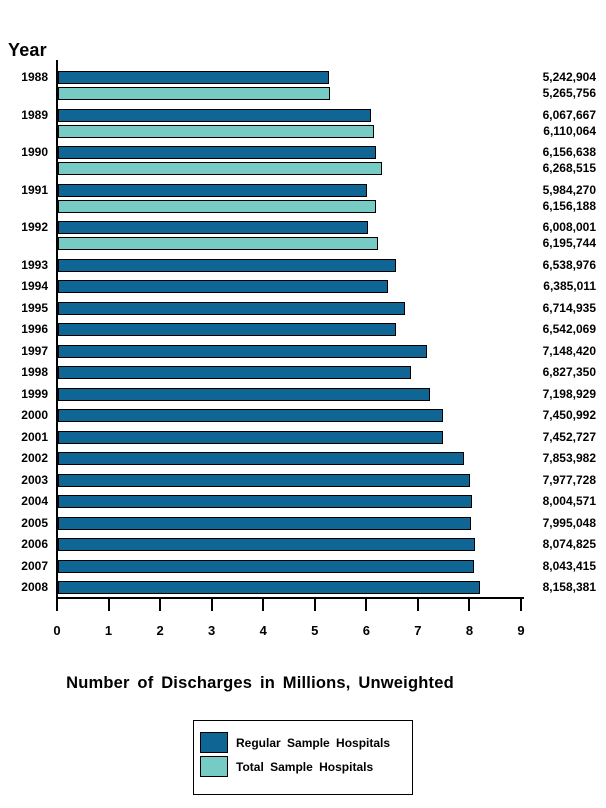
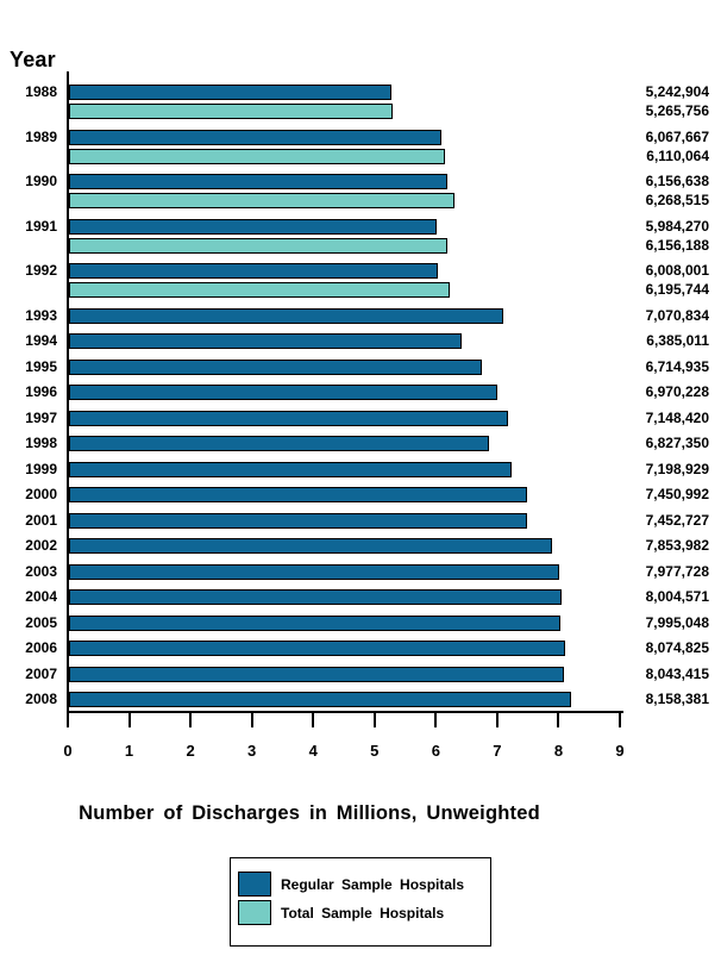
Regular Sample Hospitals/1993: 6,538,976 -> 7,070,834
Regular Sample Hospitals/1996: 6,542,069 -> 6,970,228
